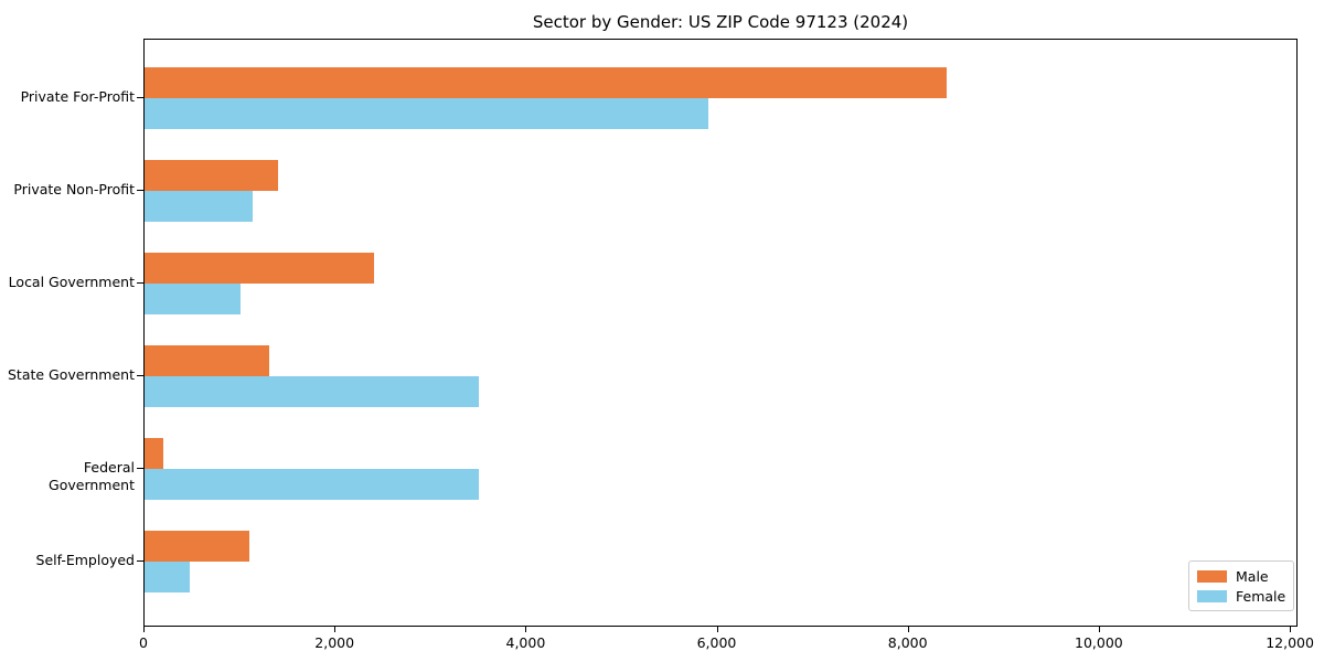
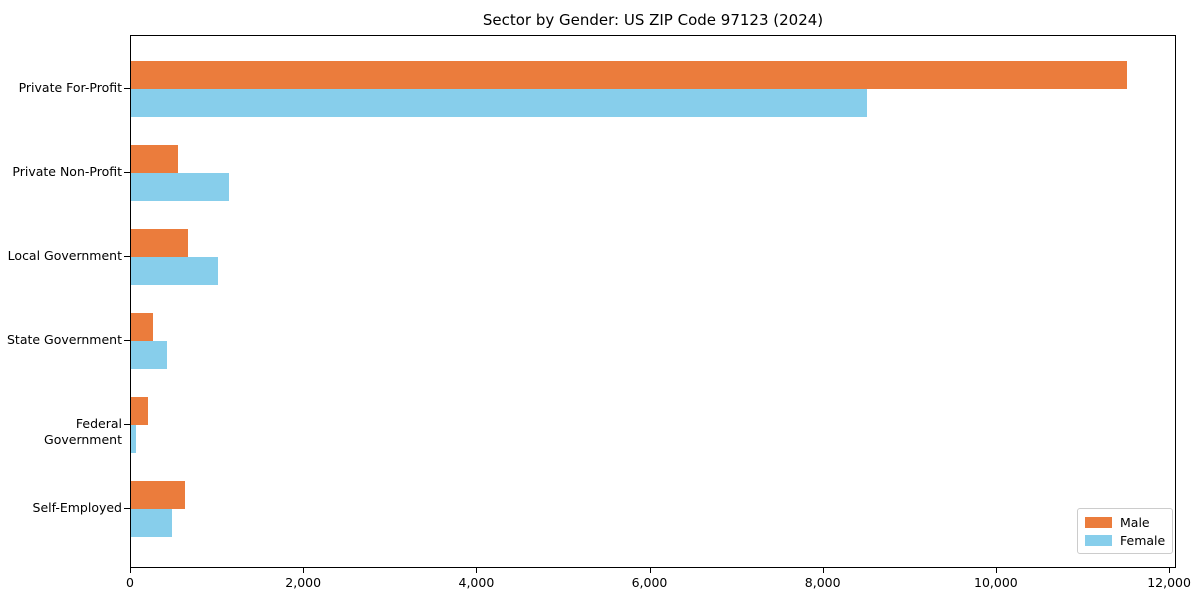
Male/Private For-Profit: 8400 -> 11500
Female/Private For-Profit: 5900 -> 8500
Male/Private Non-Profit: 1400 -> 500
Male/Local Government: 2400 -> 700
Male/State Government: 1300 -> 200
Female/State Government: 3500 -> 400
Female/Federal Government: 3500 -> 100
Male/Self-Employed: 1100 -> 600
